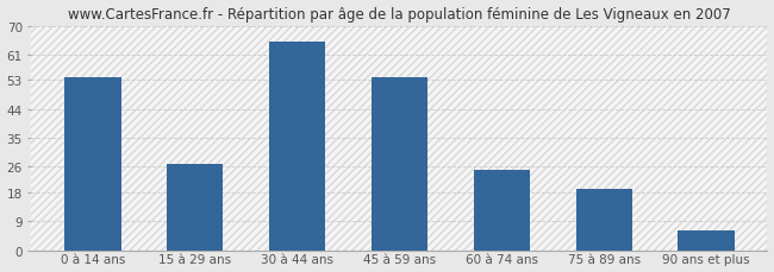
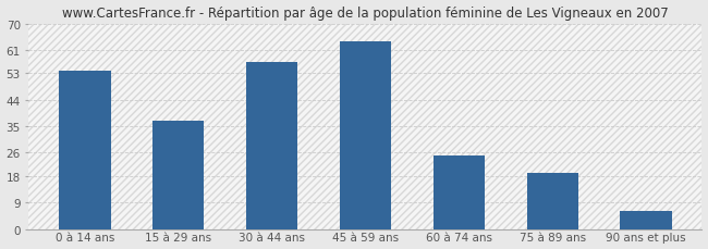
15 à 29 ans: 27 -> 37
30 à 44 ans: 65 -> 57
45 à 59 ans: 54 -> 64
